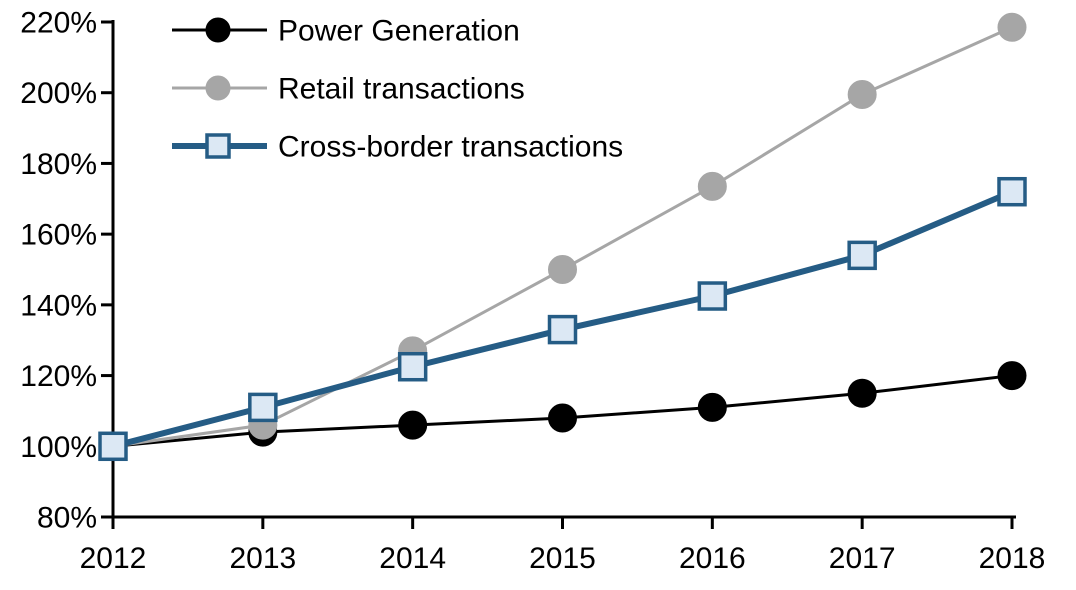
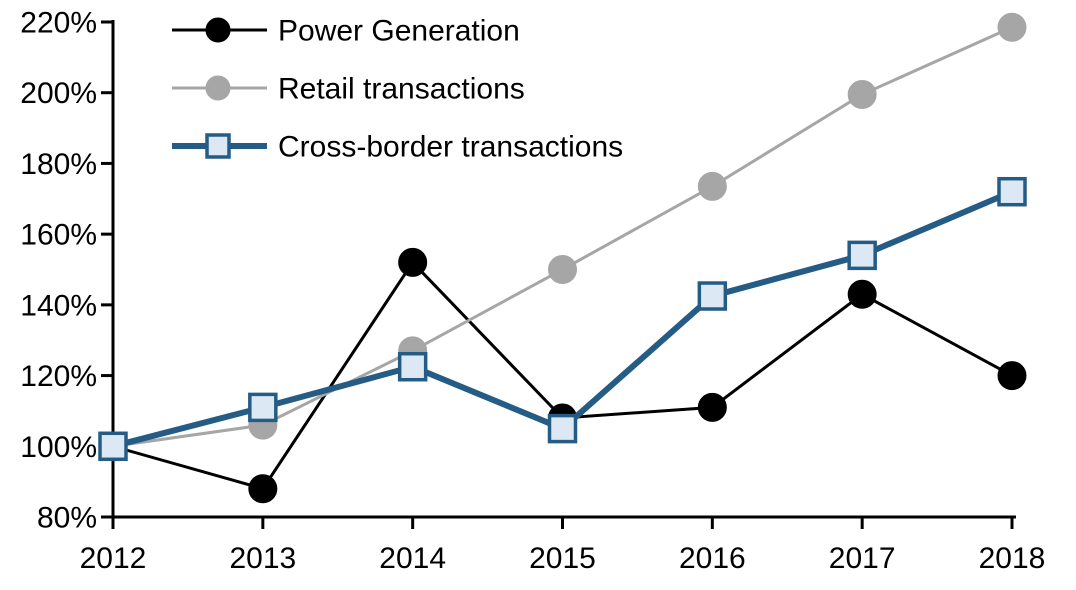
Power Generation/2013: 104% -> 88%
Power Generation/2014: 106% -> 152%
Cross-border transactions/2015: 133% -> 105%
Power Generation/2017: 115% -> 143%
